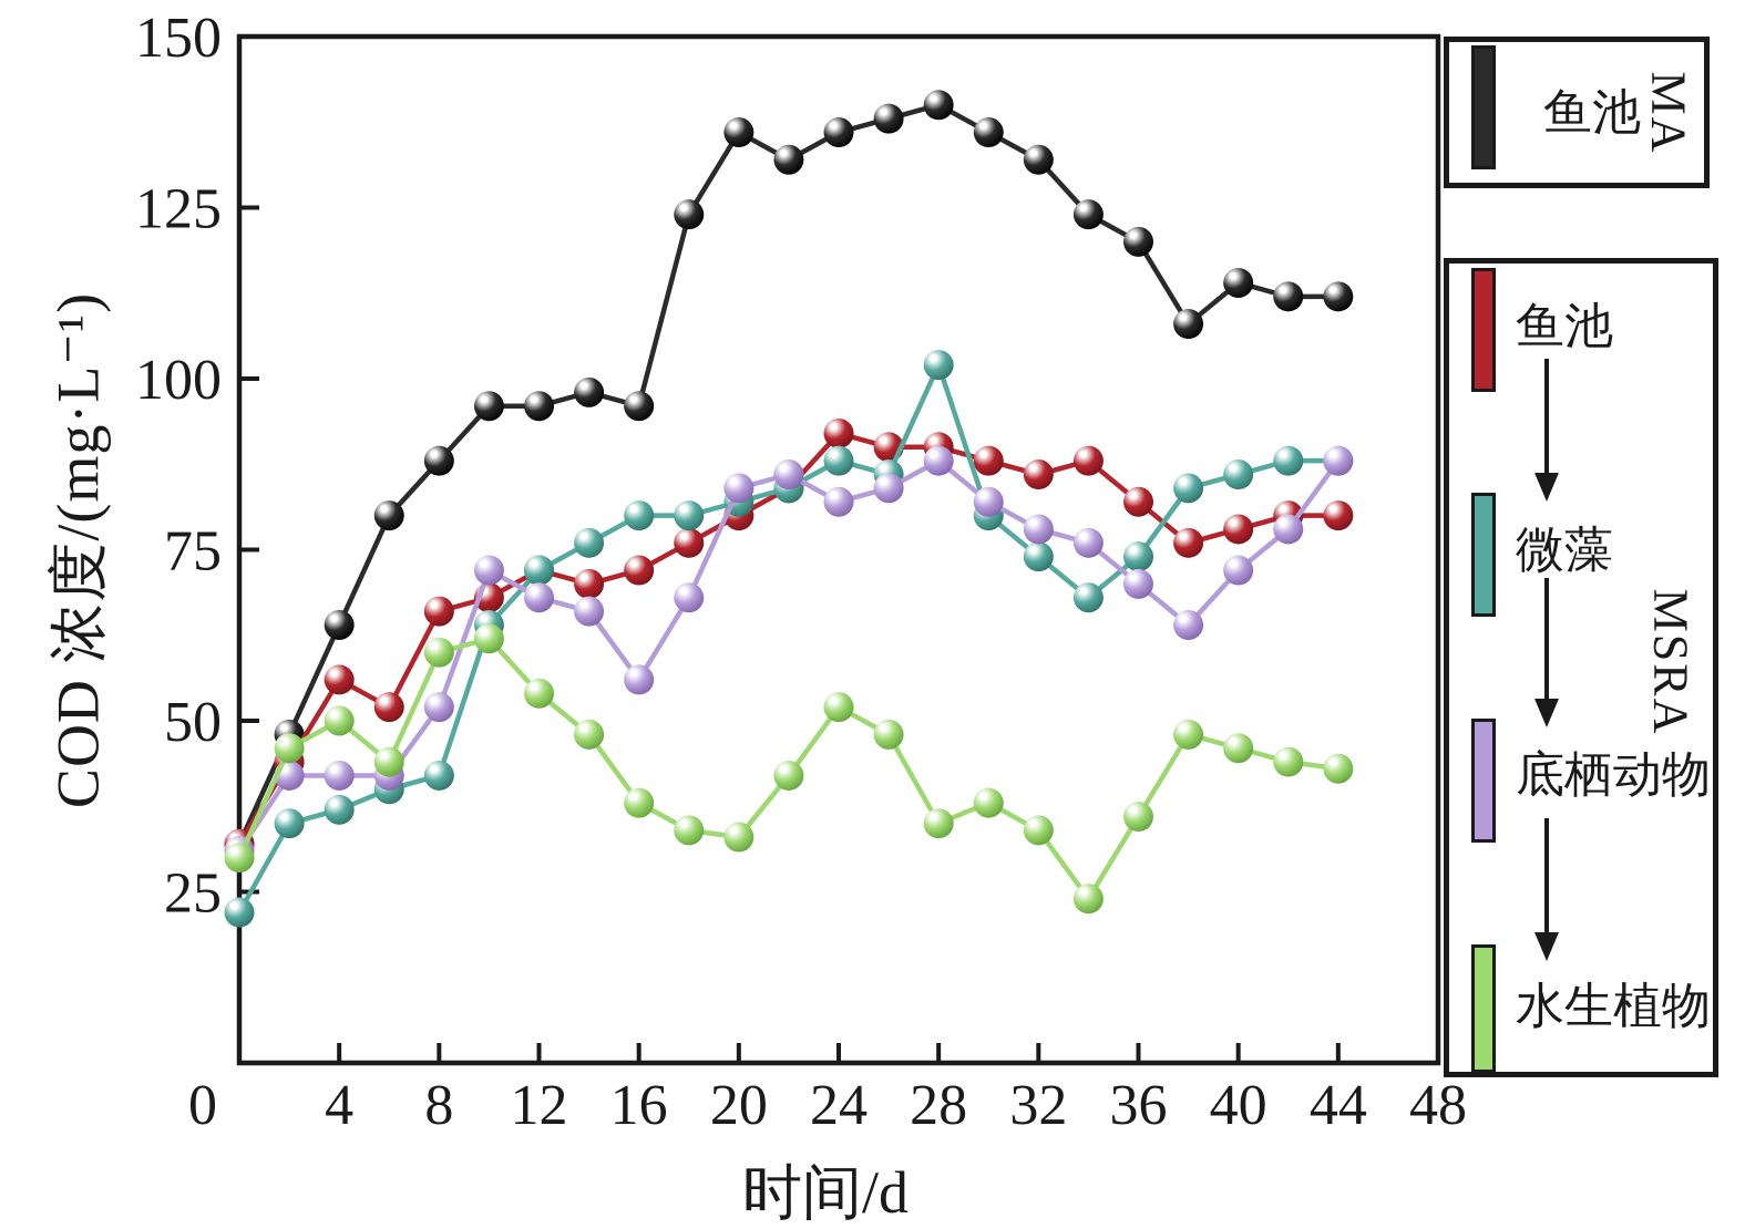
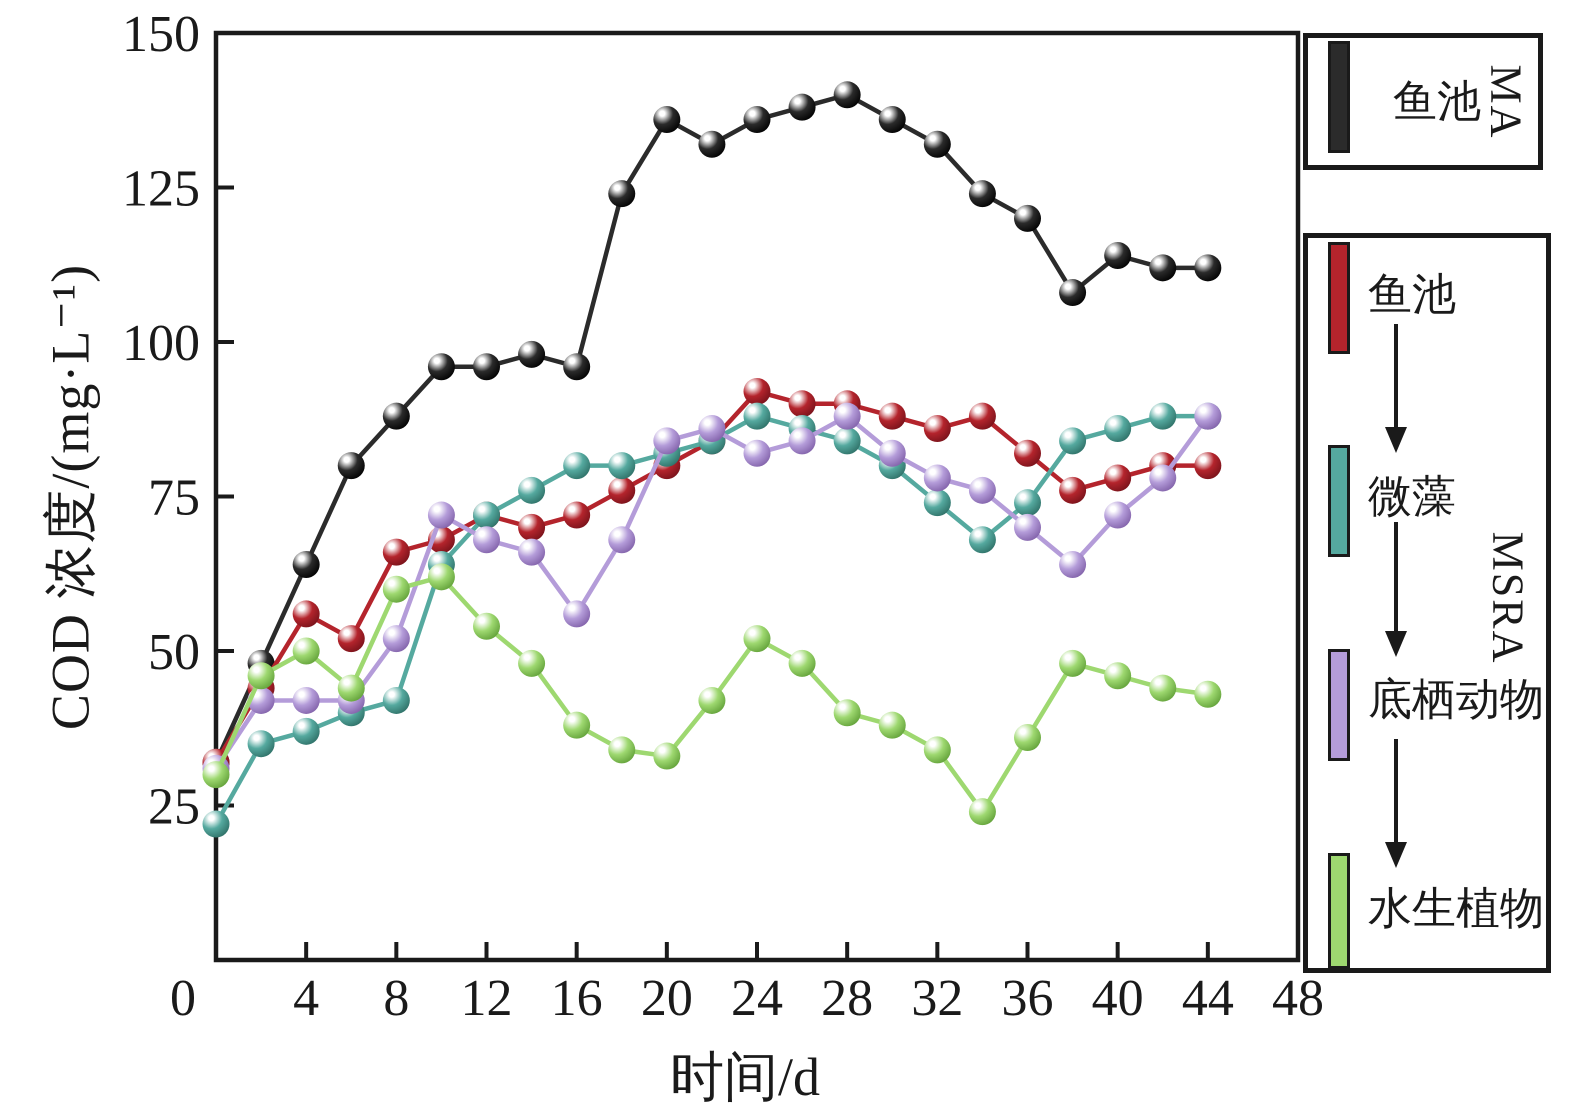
微藻/28: 102 -> 84
水生植物/28: 35 -> 40
